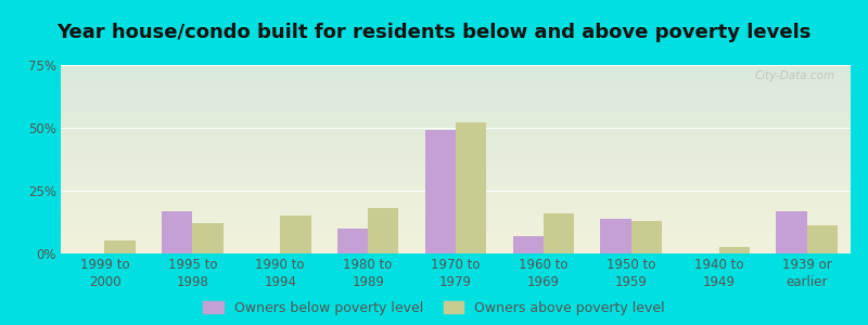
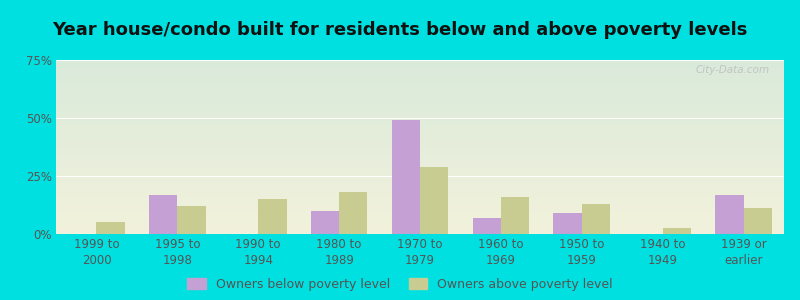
Owners above poverty level/1970 to 1979: 52.0% -> 29.0%
Owners below poverty level/1950 to 1959: 14% -> 9%
